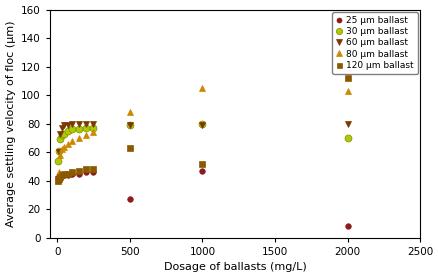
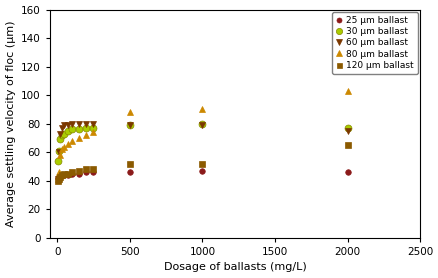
25 μm ballast/500: 27 -> 46
120 μm ballast/500: 63 -> 52
80 μm ballast/1000: 105 -> 90
25 μm ballast/2000: 8 -> 46
30 μm ballast/2000: 70 -> 77
60 μm ballast/2000: 80 -> 75
120 μm ballast/2000: 112 -> 65
